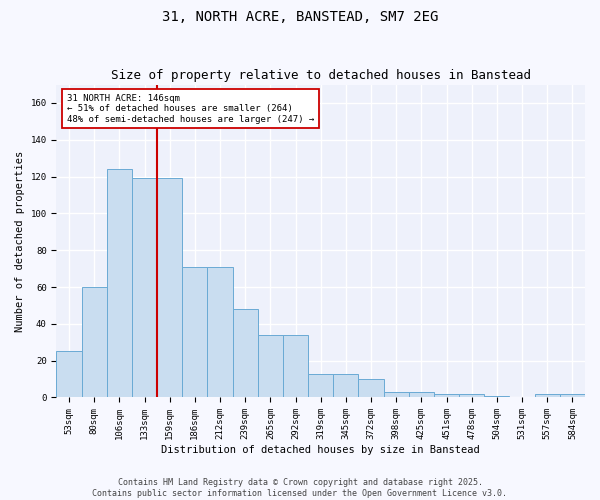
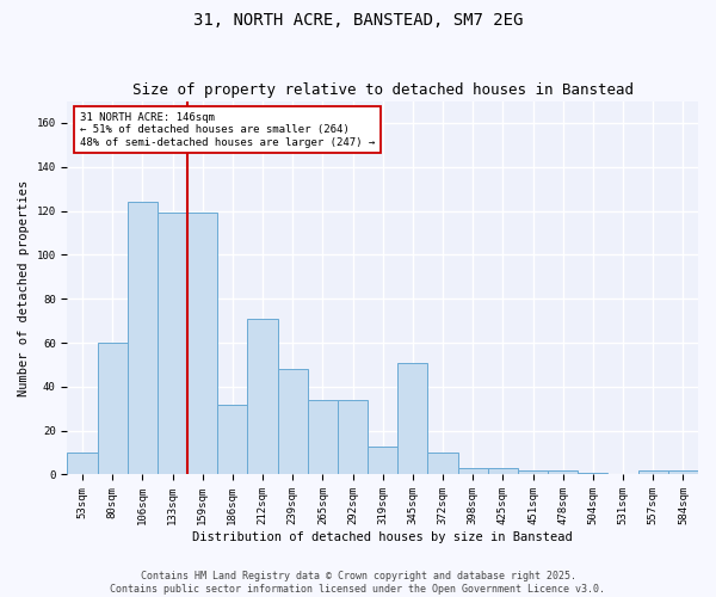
53sqm: 25 -> 10
186sqm: 71 -> 32
345sqm: 13 -> 51
